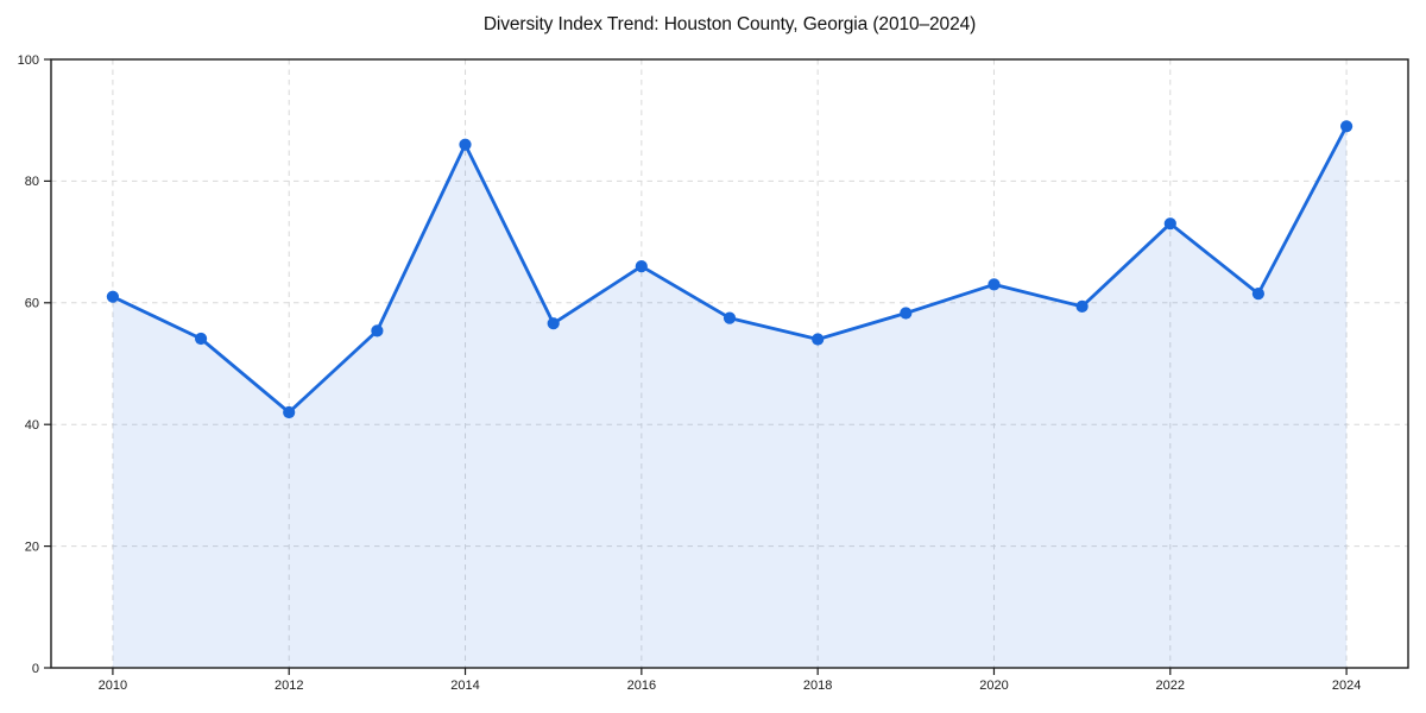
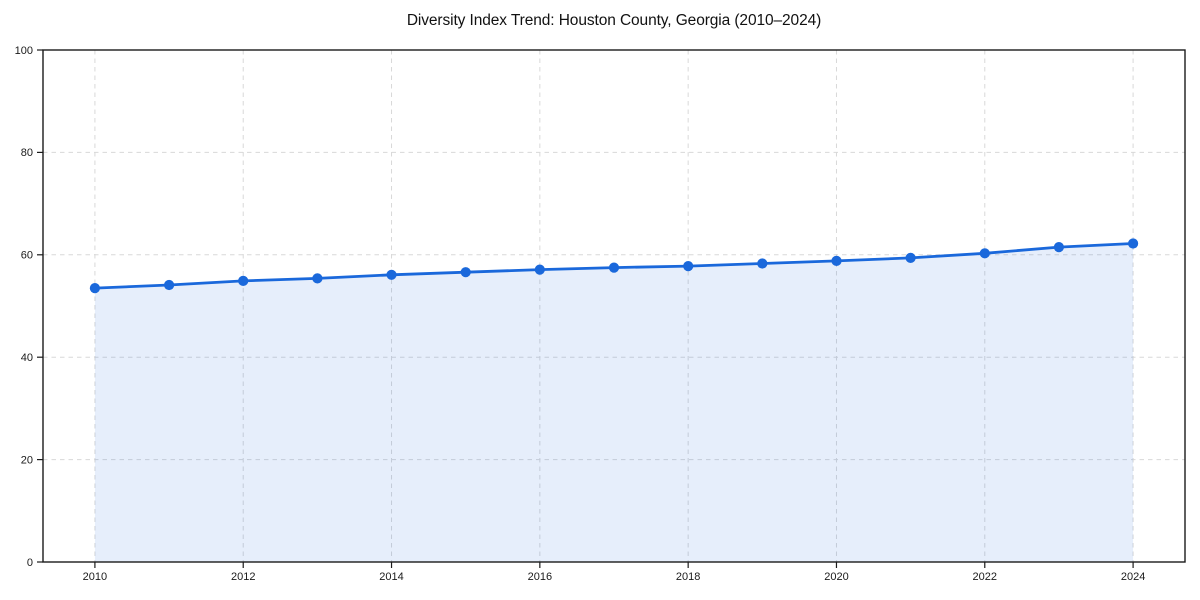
2010: 61 -> 54
2012: 42 -> 55
2014: 86 -> 56
2016: 66 -> 57
2018: 54 -> 58
2020: 63 -> 59
2022: 73 -> 60
2024: 89 -> 62
